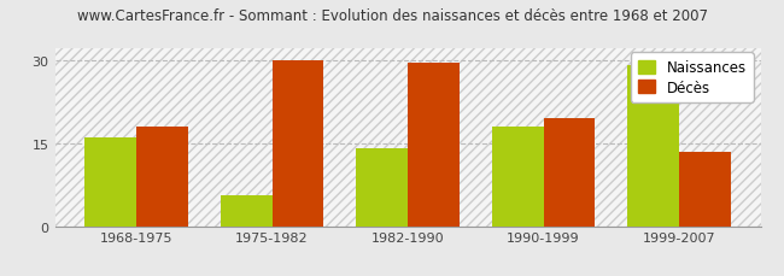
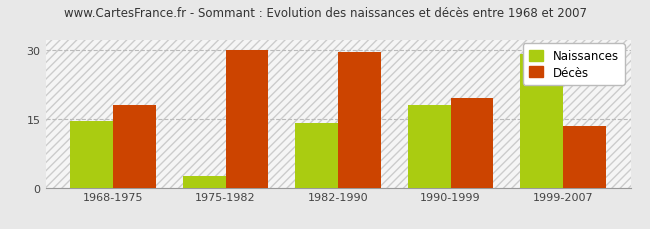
Naissances/1968-1975: 16.0 -> 14.5
Naissances/1975-1982: 5.5 -> 2.5
